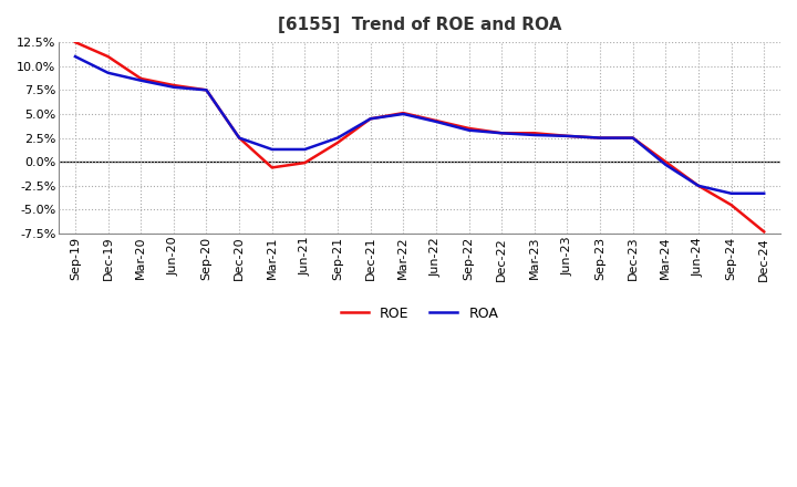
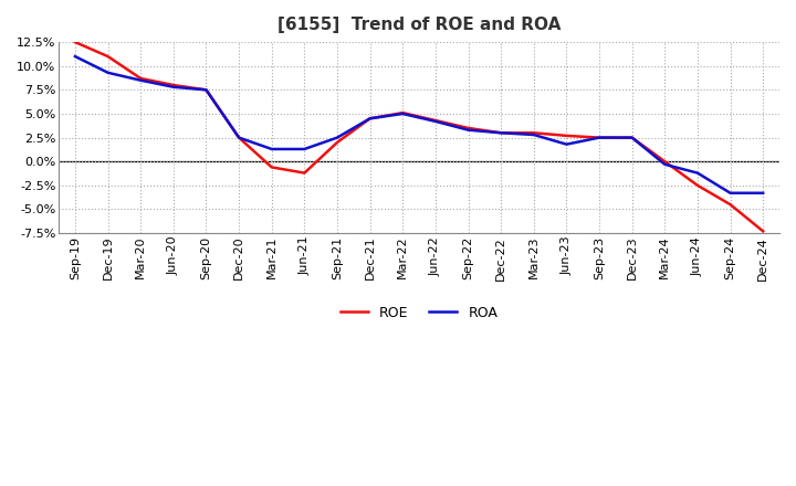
ROE/Jun-21: -0.1% -> -1.2%
ROA/Jun-23: 2.7% -> 1.8%
ROA/Jun-24: -2.5% -> -1.2%
